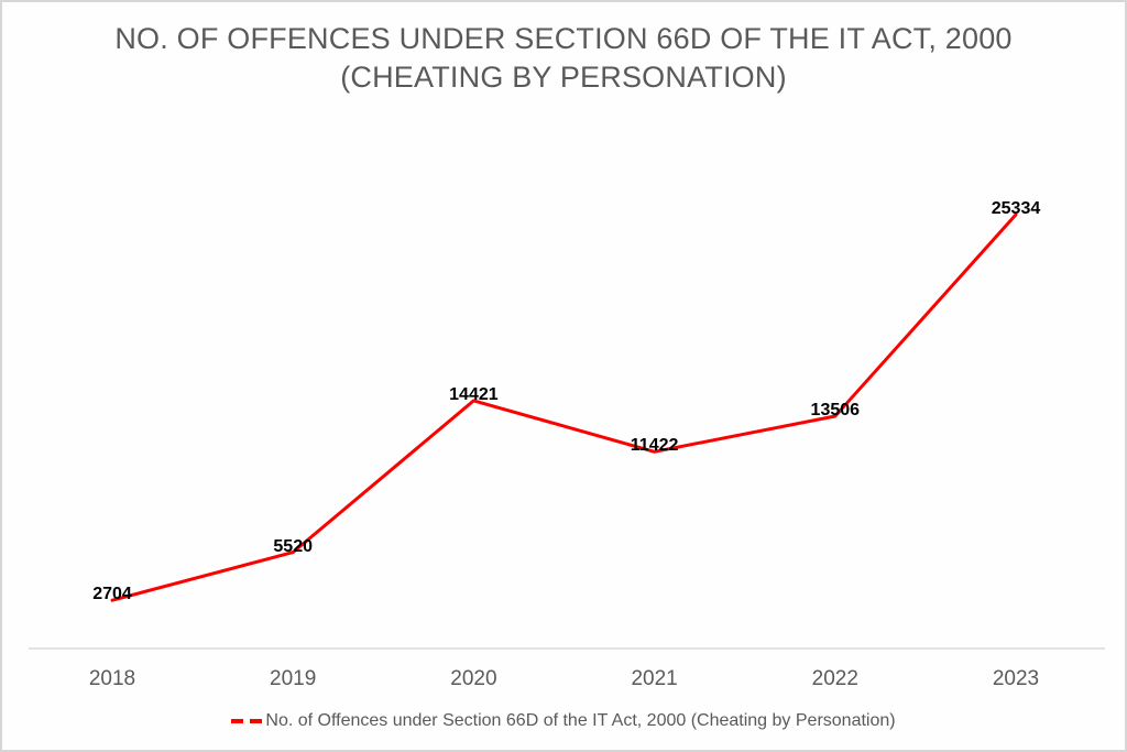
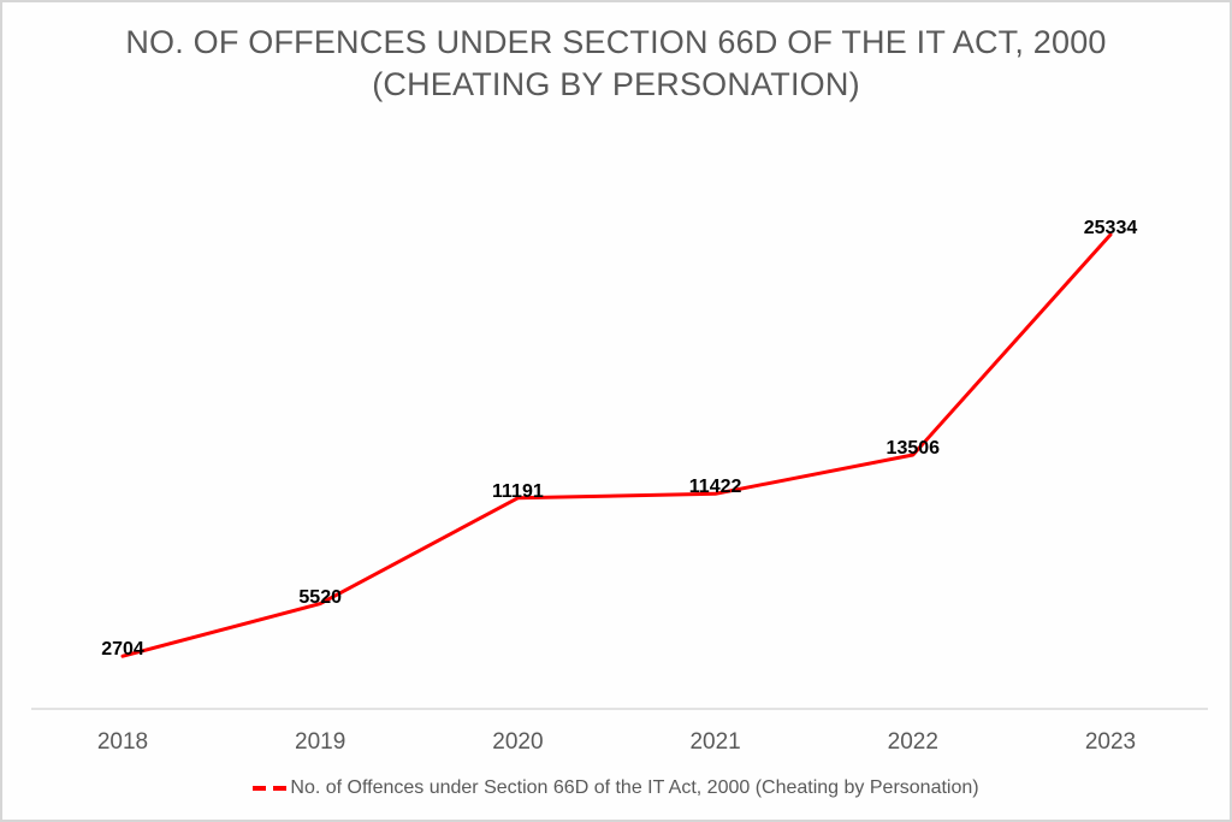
2020: 14421 -> 11191
